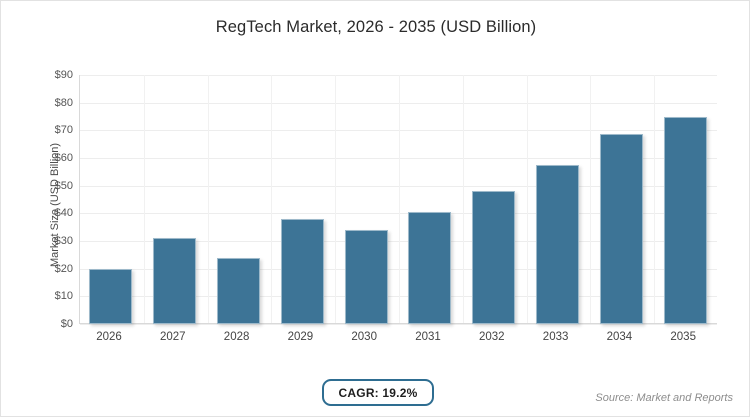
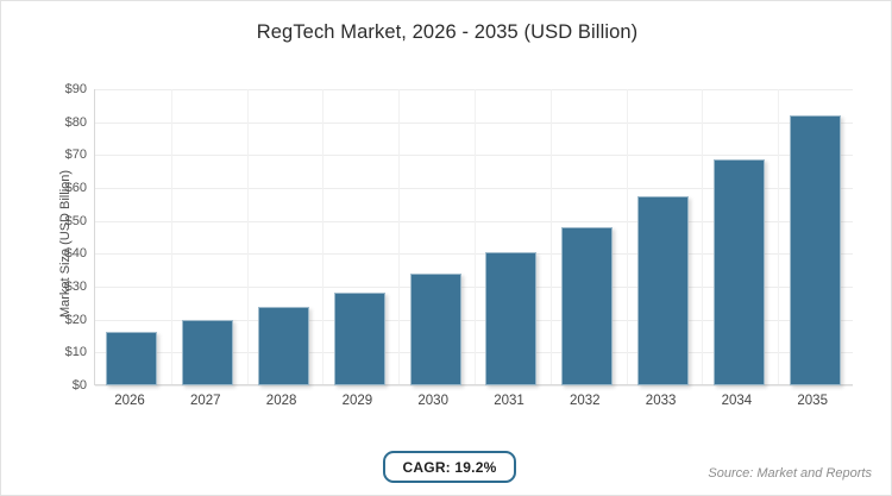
2026: $20 -> $16
2027: $31 -> $20
2029: $38 -> $28
2035: $75 -> $82
